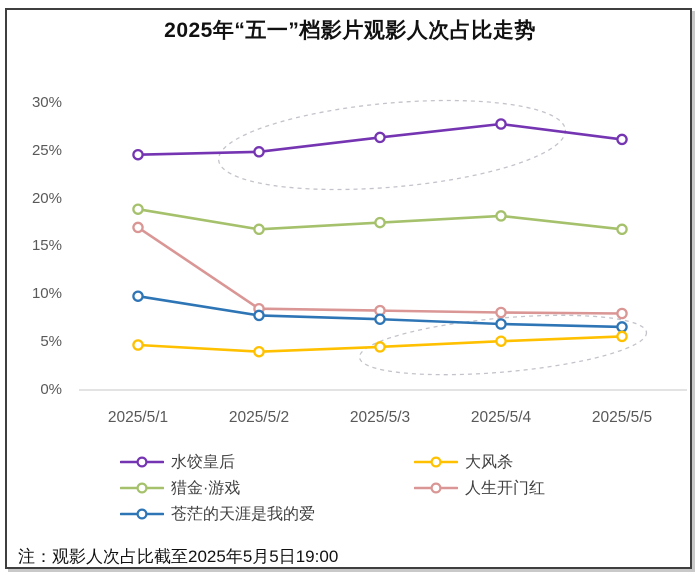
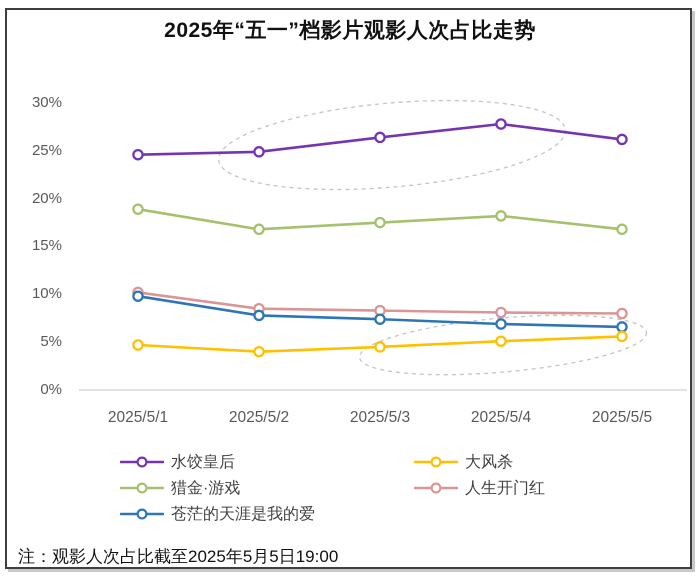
人生开门红/2025/5/1: 17% -> 10%
